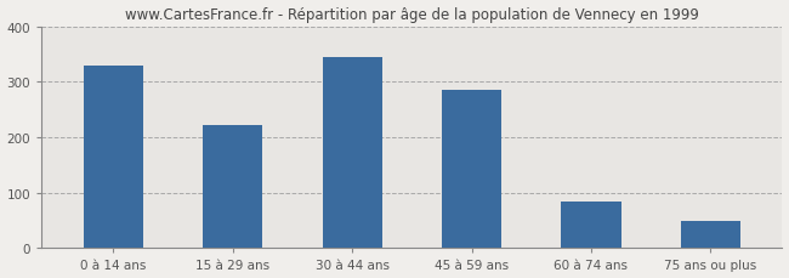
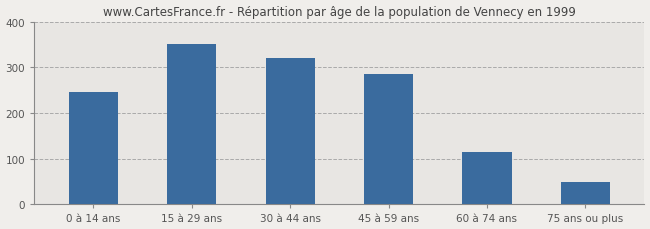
0 à 14 ans: 328 -> 245
15 à 29 ans: 222 -> 350
30 à 44 ans: 344 -> 320
60 à 74 ans: 84 -> 115
